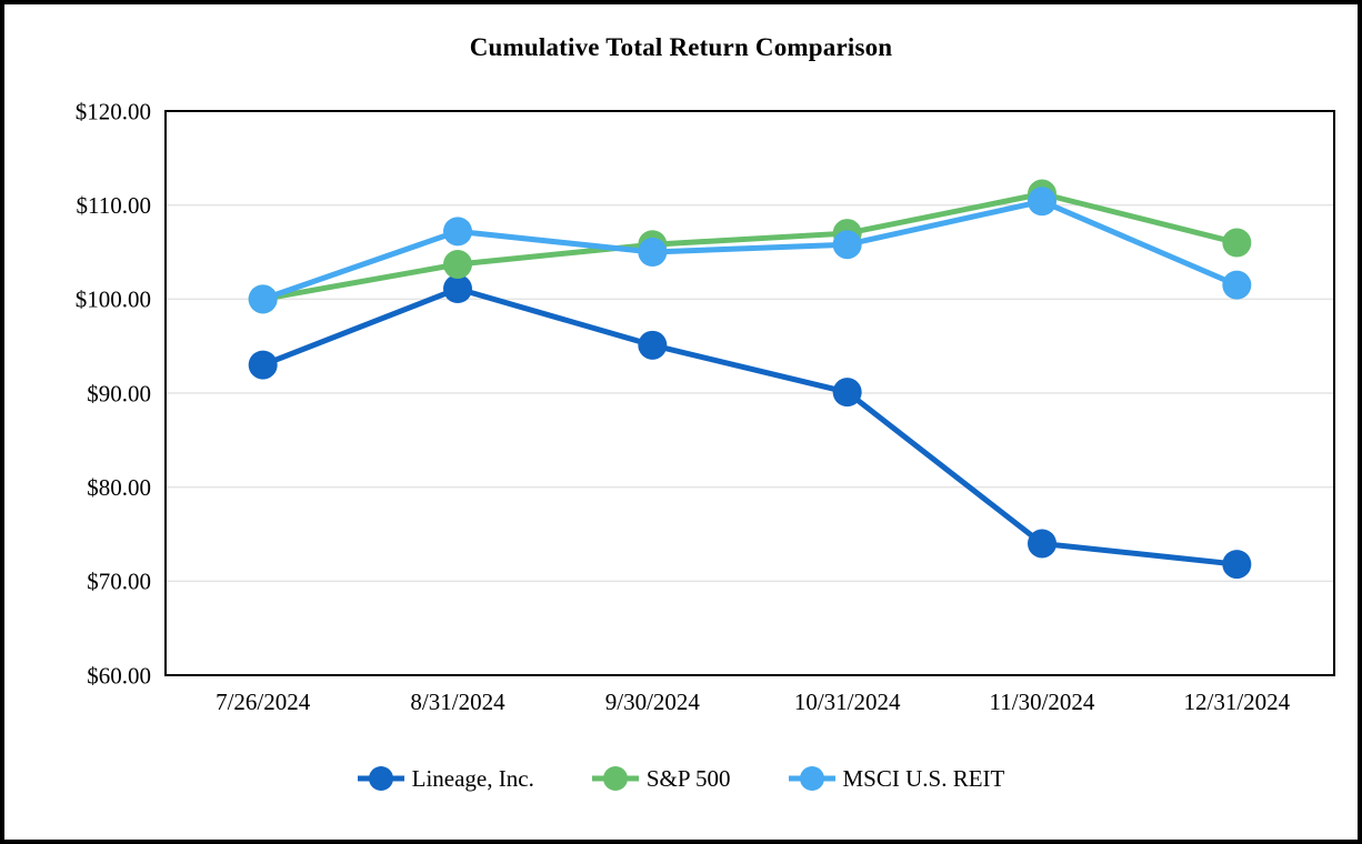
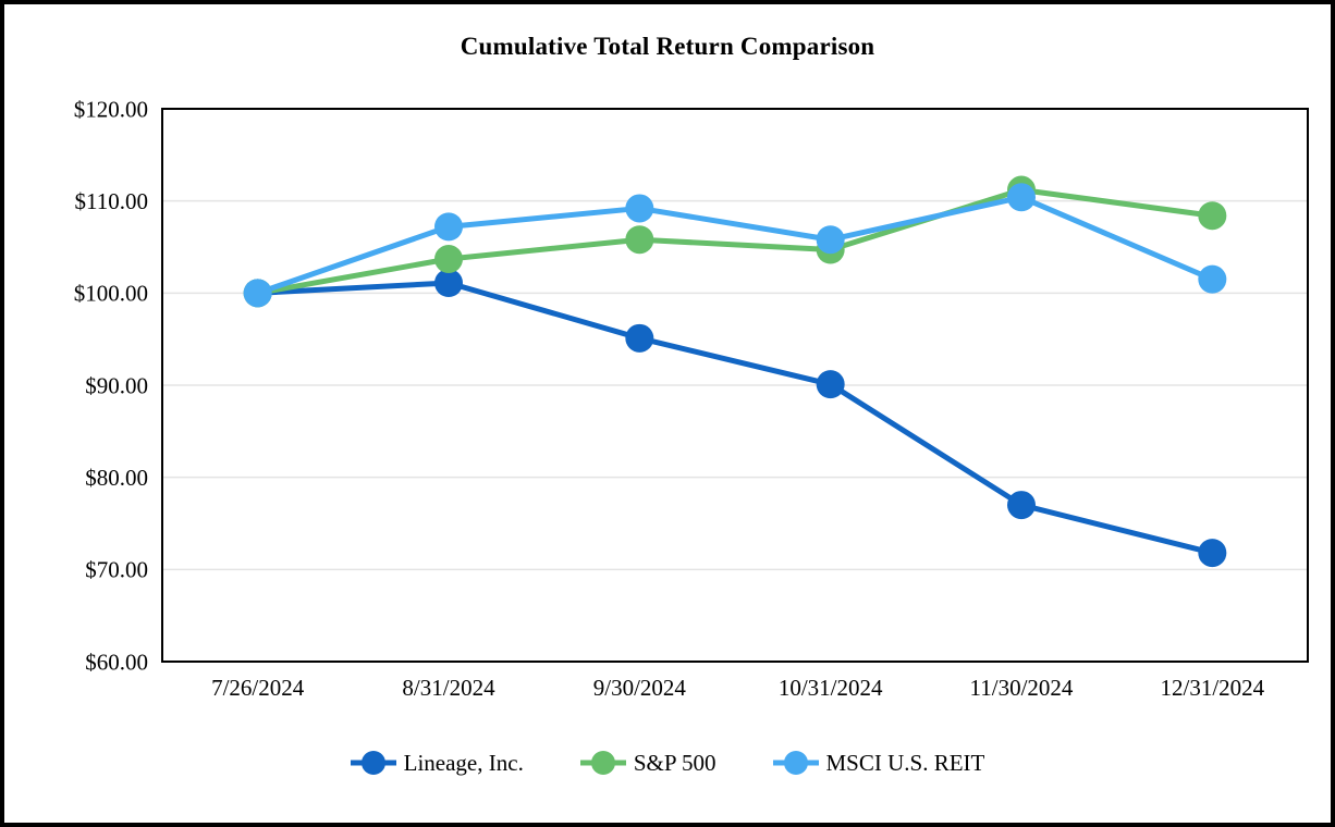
Lineage, Inc./7/26/2024: $93 -> $100
MSCI U.S. REIT/9/30/2024: $105 -> $109
S&P 500/10/31/2024: $107 -> $105
Lineage, Inc./11/30/2024: $74 -> $77
S&P 500/12/31/2024: $106 -> $108
